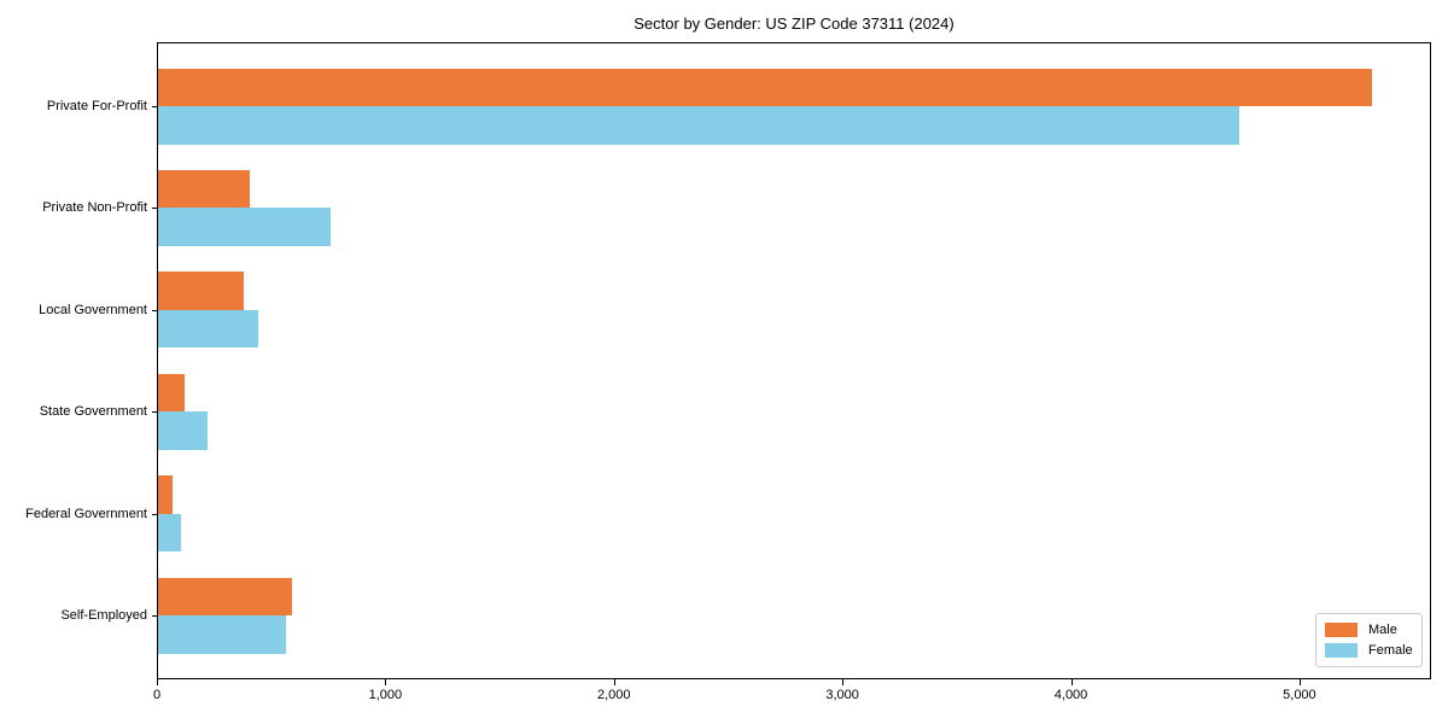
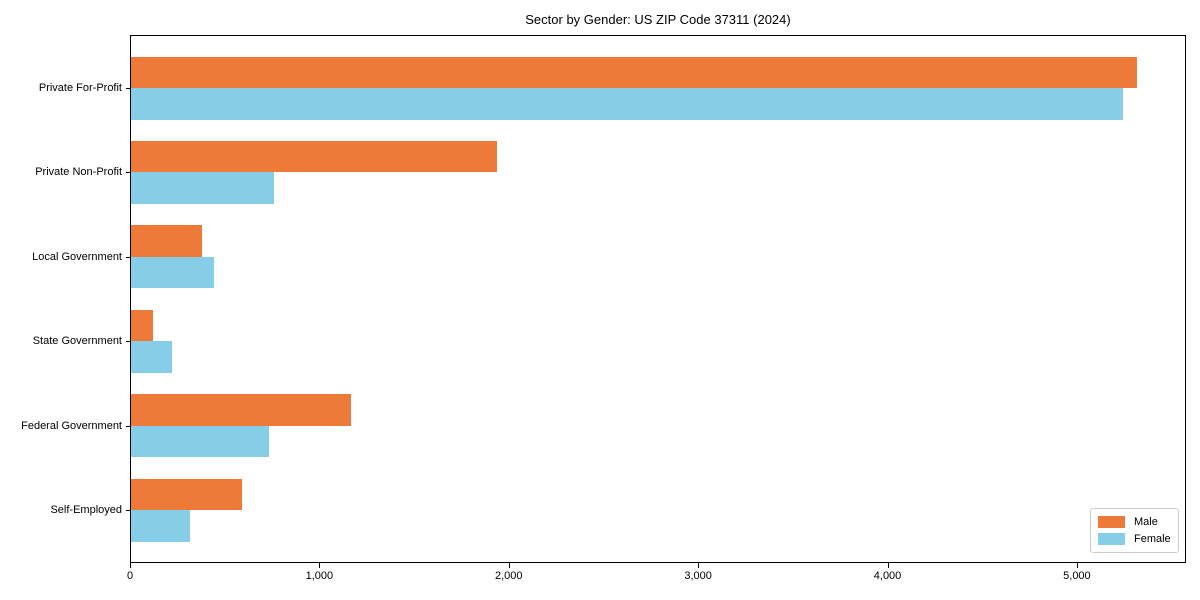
Female/Private For-Profit: 4730 -> 5240
Male/Private Non-Profit: 400 -> 1930
Male/Federal Government: 60 -> 1160
Female/Federal Government: 100 -> 730
Female/Self-Employed: 560 -> 310
